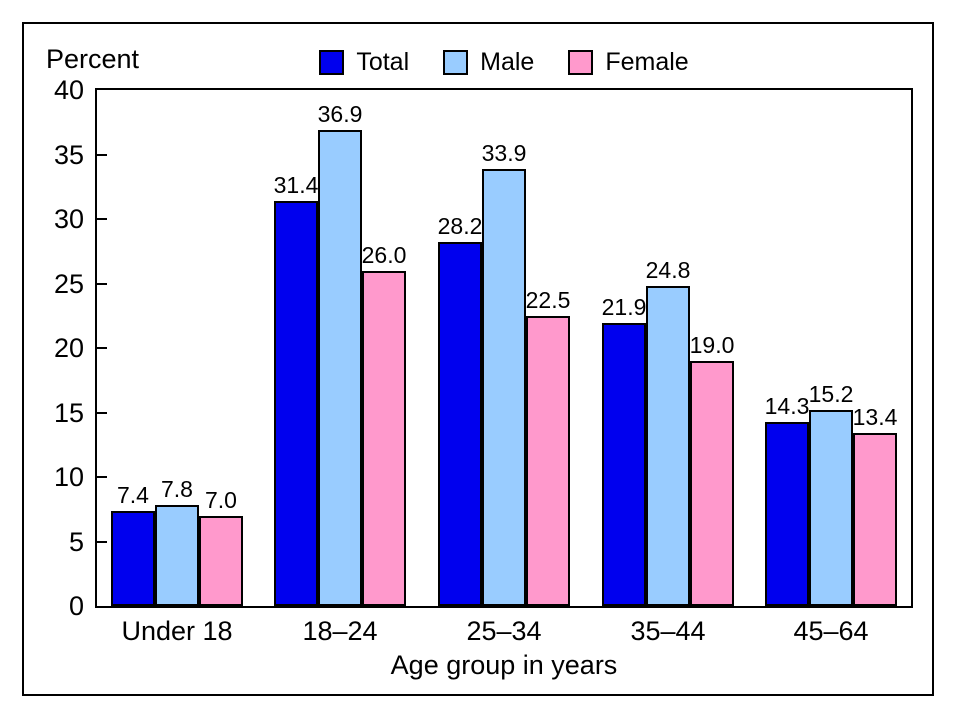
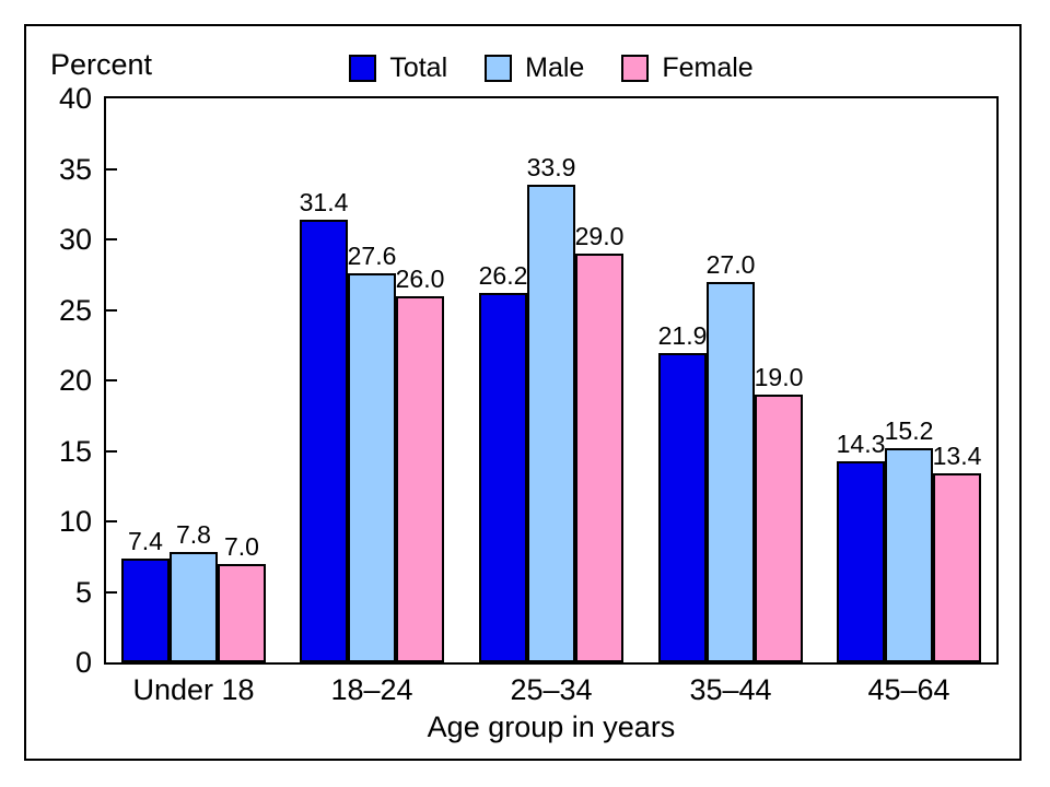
Male/18–24: 36.9 -> 27.6
Total/25–34: 28.2 -> 26.2
Female/25–34: 22.5 -> 29.0
Male/35–44: 24.8 -> 27.0
